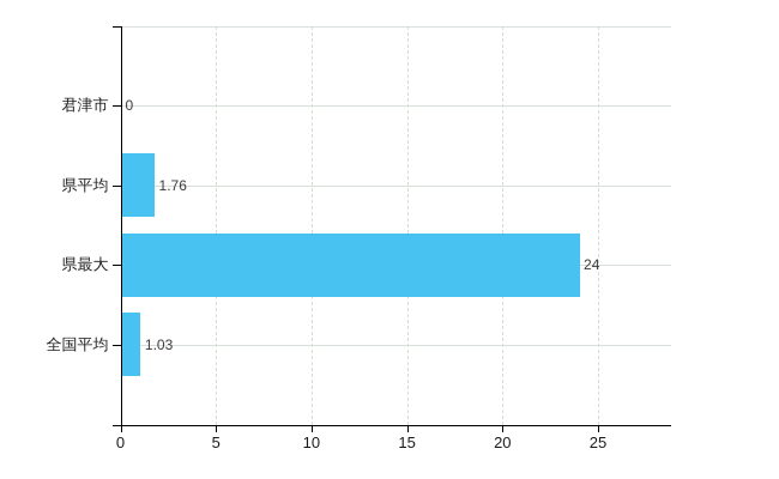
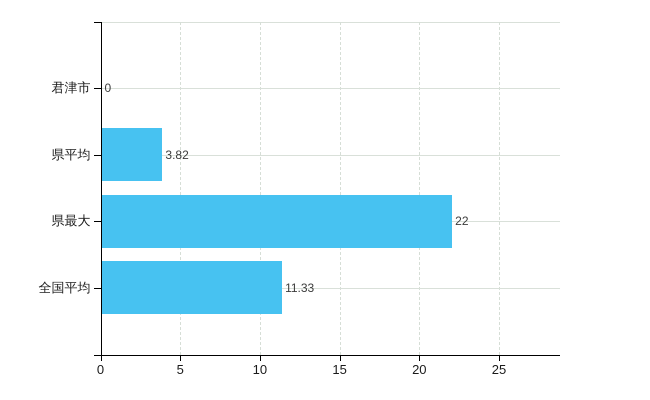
県平均: 1.76 -> 3.82
県最大: 24 -> 22
全国平均: 1.03 -> 11.33
